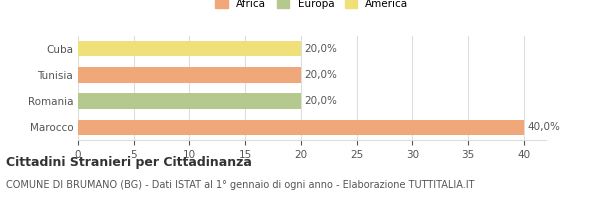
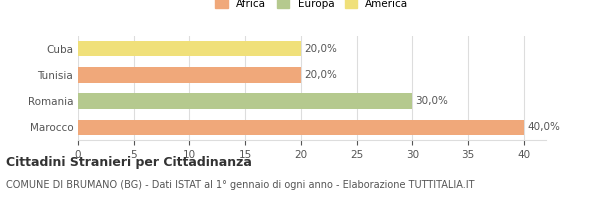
Romania: 20,0% -> 30,0%
